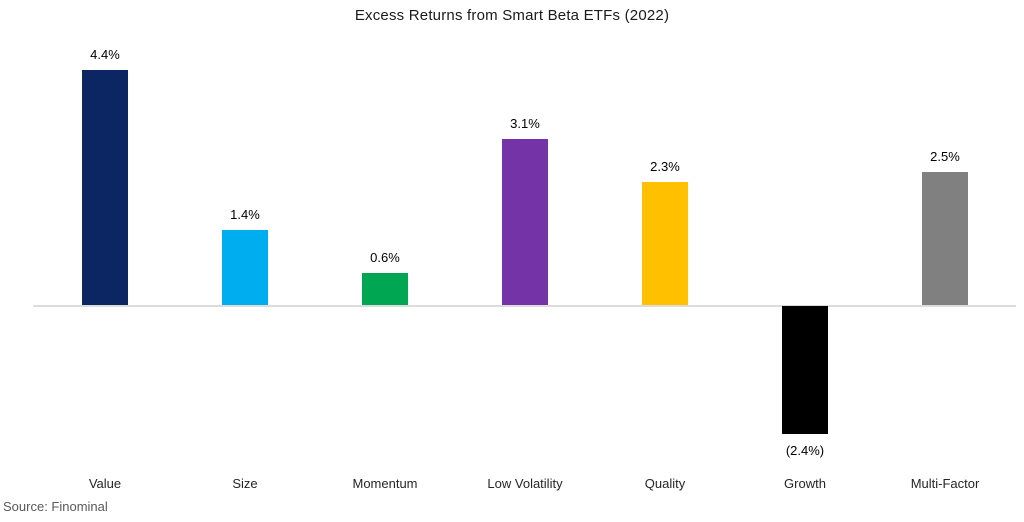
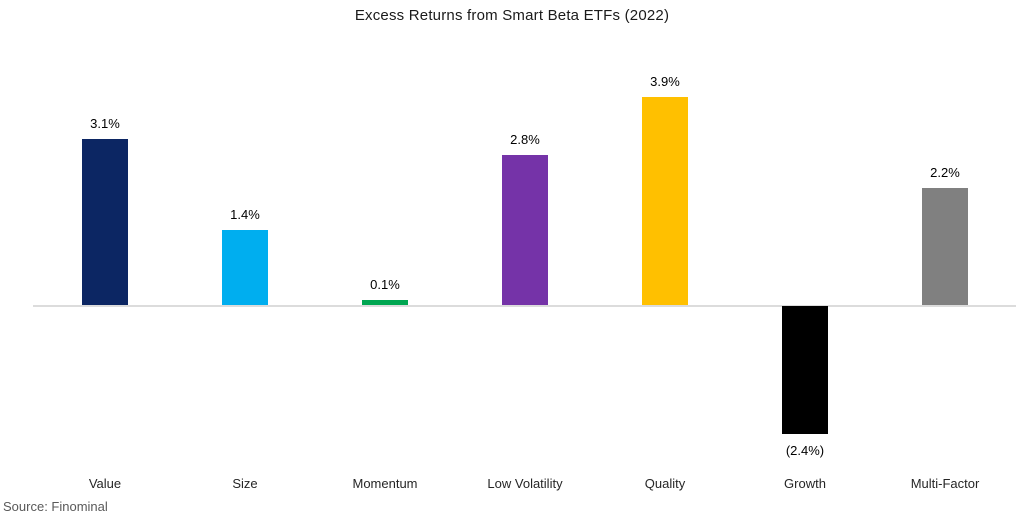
Value: 4.4% -> 3.1%
Momentum: 0.6% -> 0.1%
Low Volatility: 3.1% -> 2.8%
Quality: 2.3% -> 3.9%
Multi-Factor: 2.5% -> 2.2%
